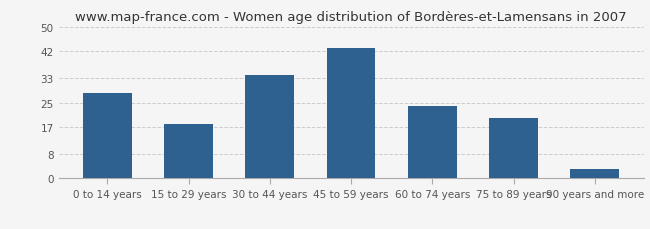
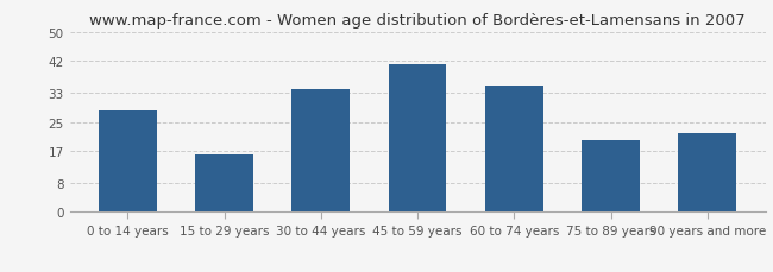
15 to 29 years: 18 -> 16
45 to 59 years: 43 -> 41
60 to 74 years: 24 -> 35
90 years and more: 3 -> 22
